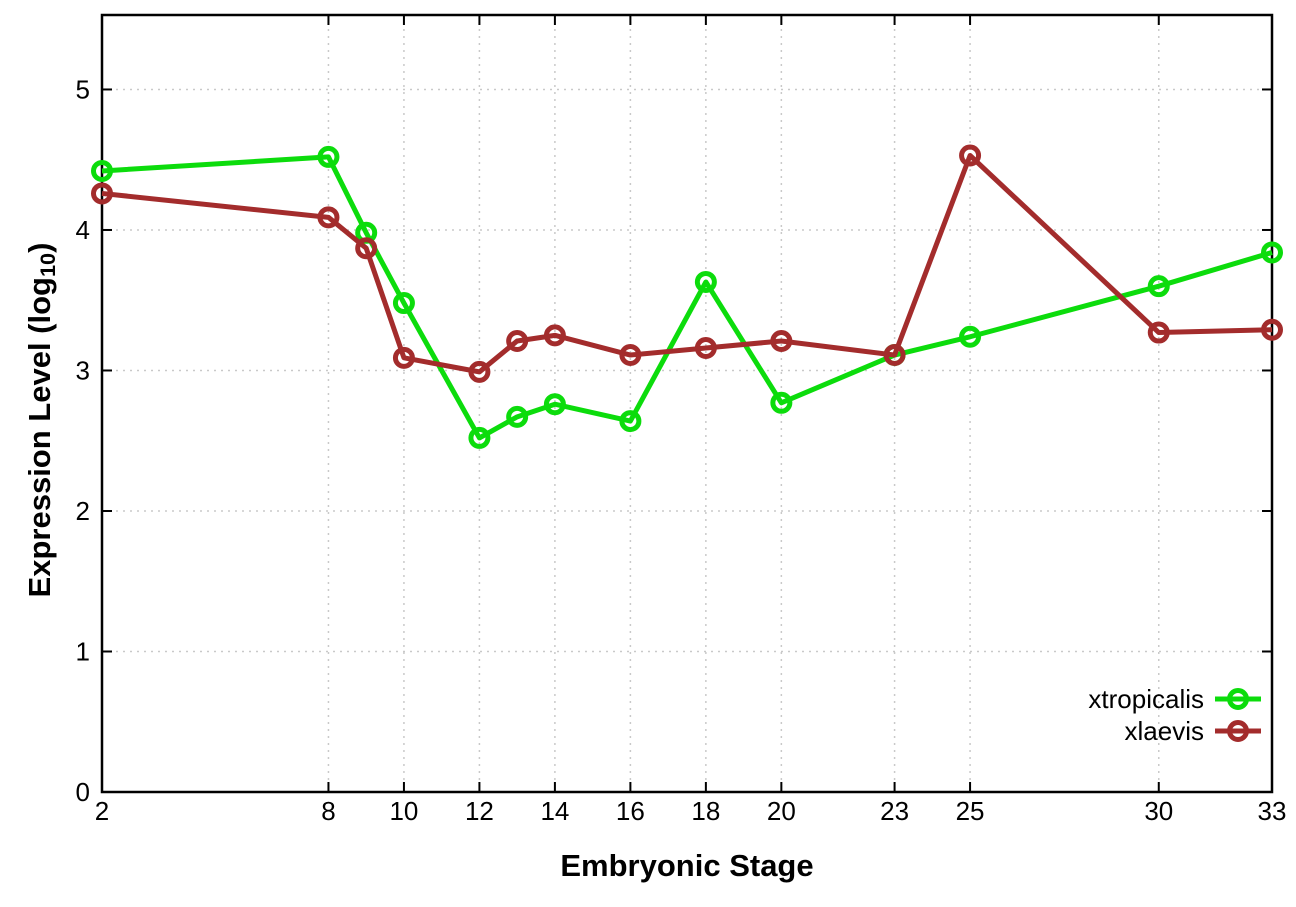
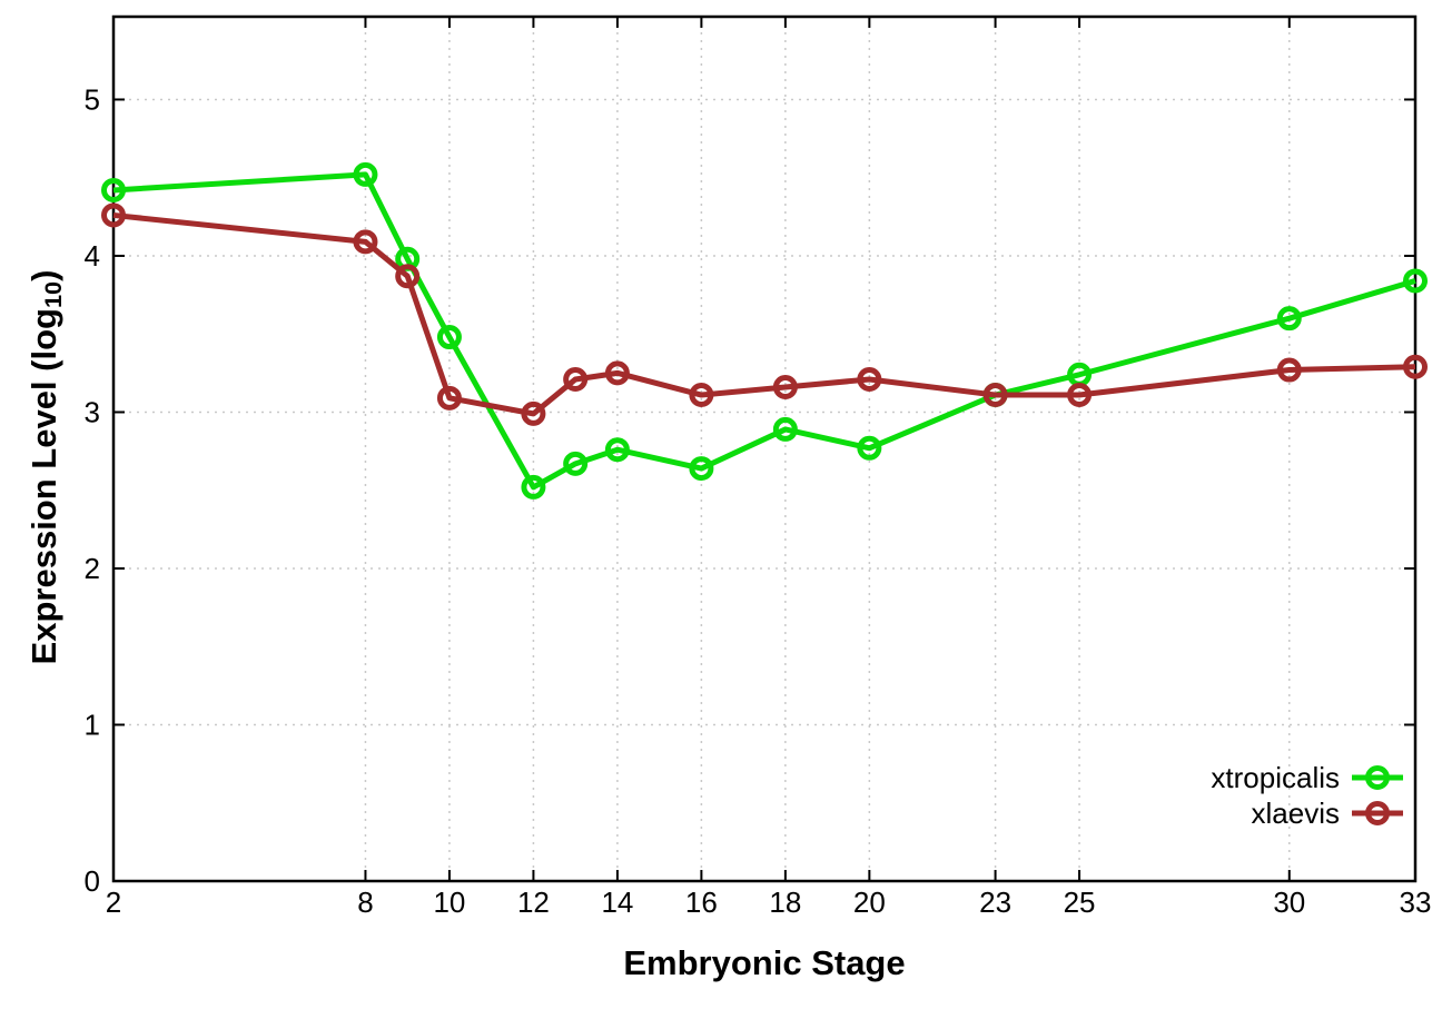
xtropicalis/18: 3.63 -> 2.89
xlaevis/25: 4.53 -> 3.11
